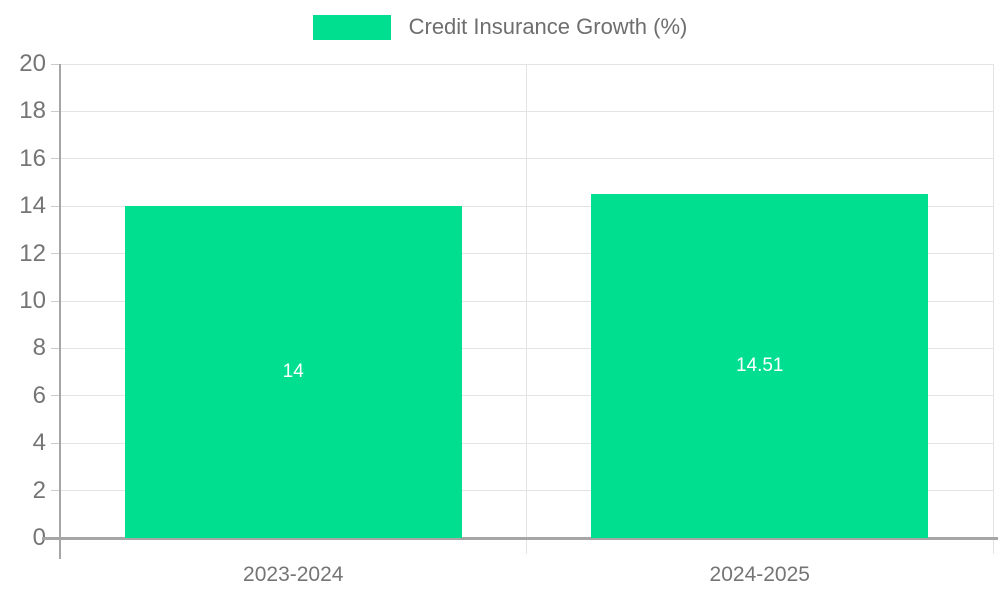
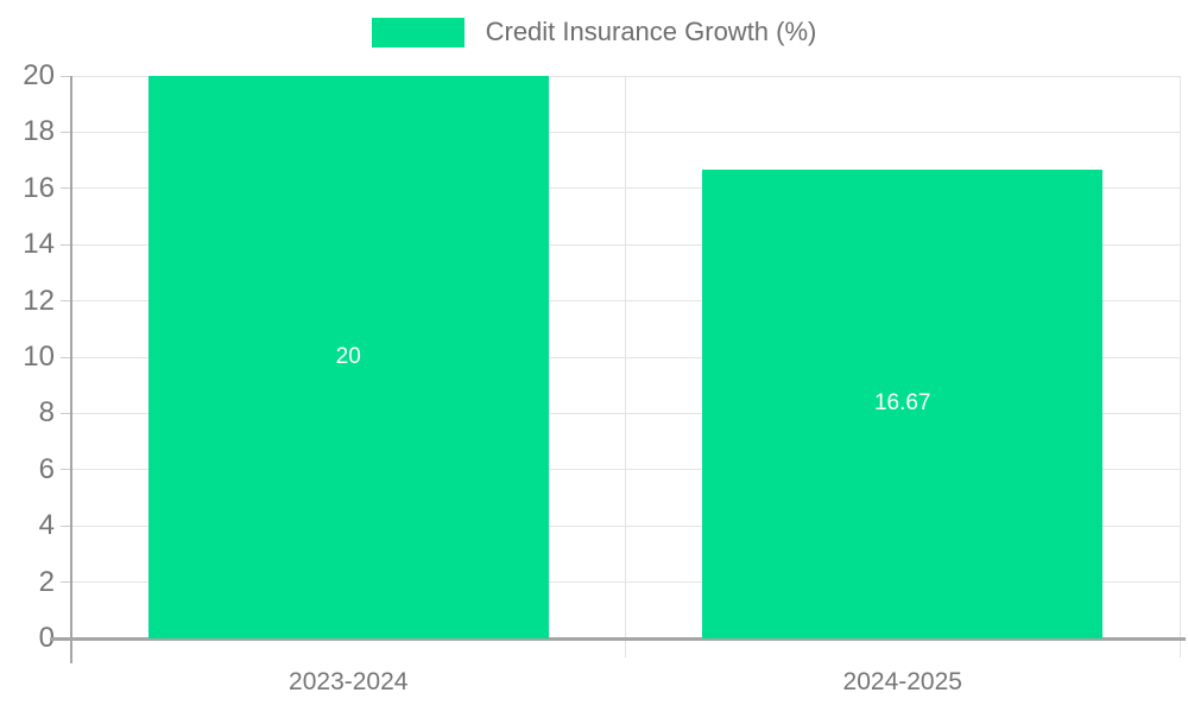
2023-2024: 14 -> 20
2024-2025: 14.51 -> 16.67
